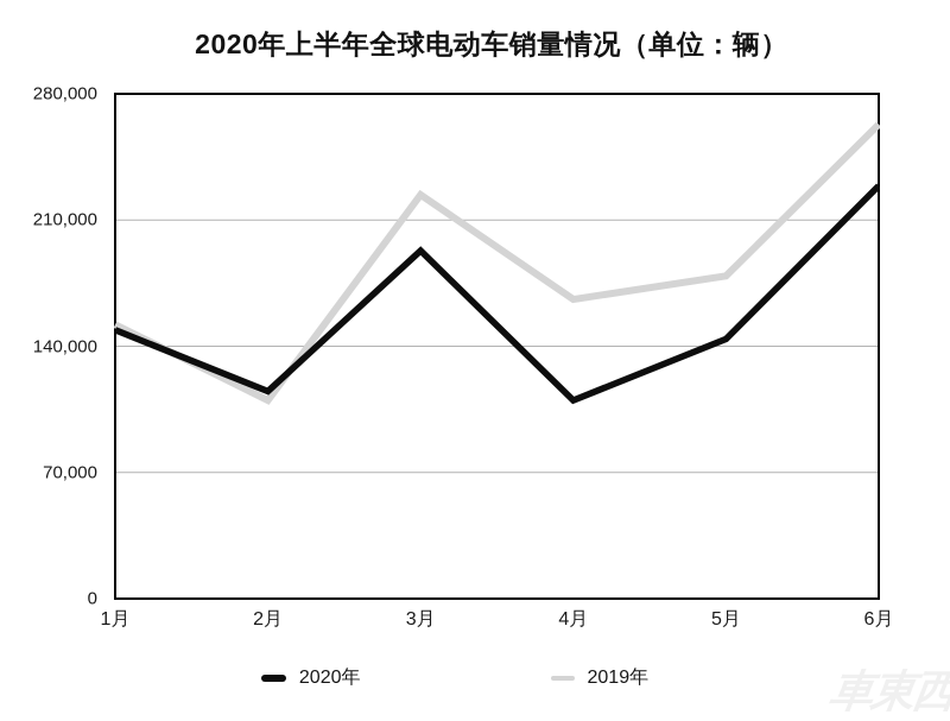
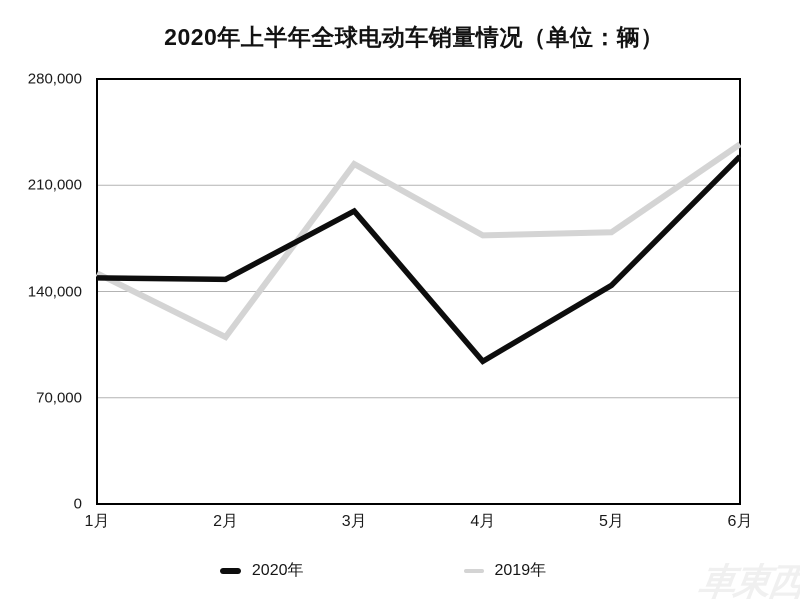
2020年/2月: 115000 -> 148000
2020年/4月: 110000 -> 94000
2019年/4月: 166000 -> 177000
2019年/6月: 263000 -> 237000
